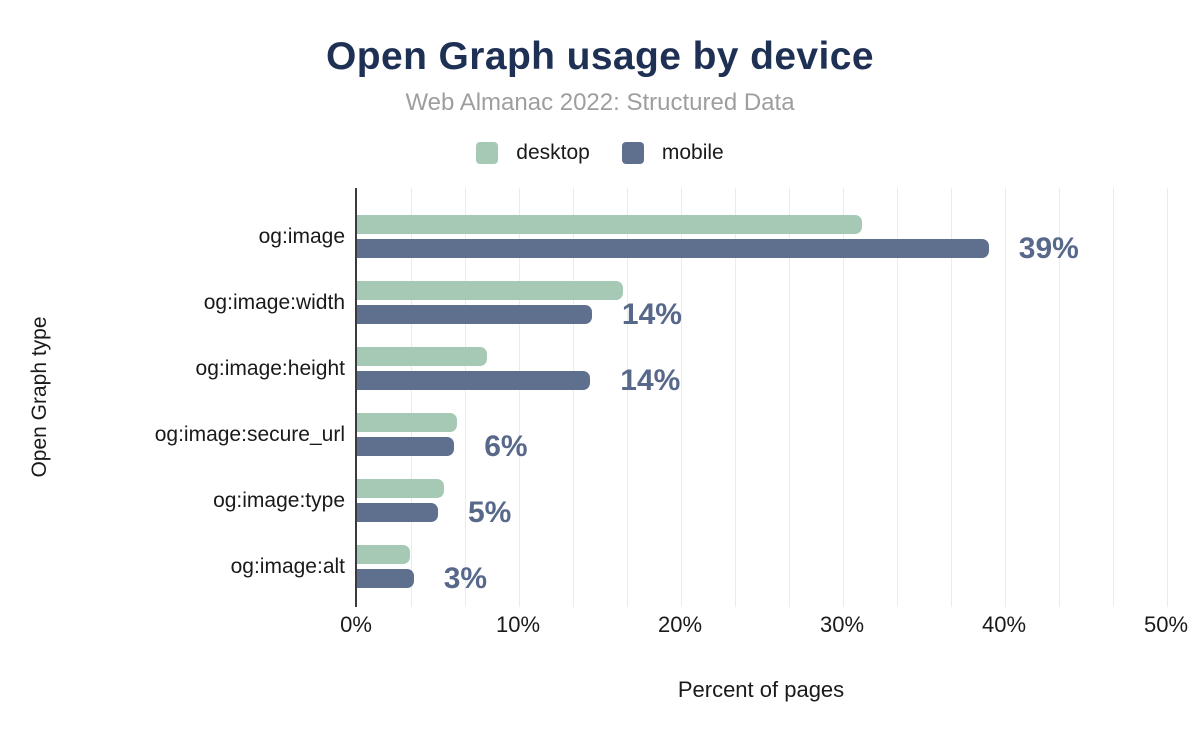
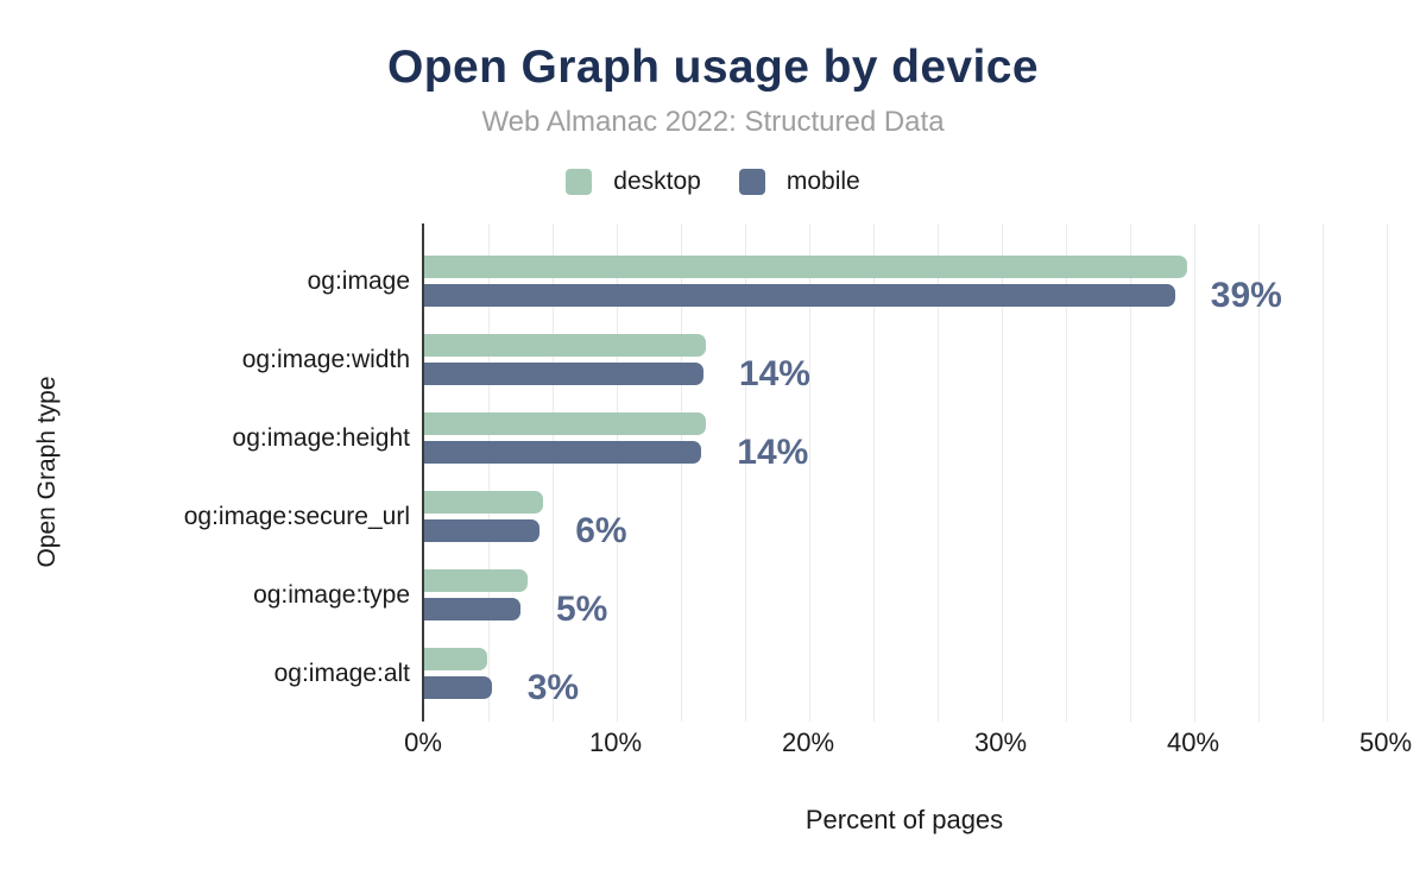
desktop/og:image: 31.2% -> 39.6%
desktop/og:image:width: 16.4% -> 14.6%
desktop/og:image:height: 8.0% -> 14.6%
